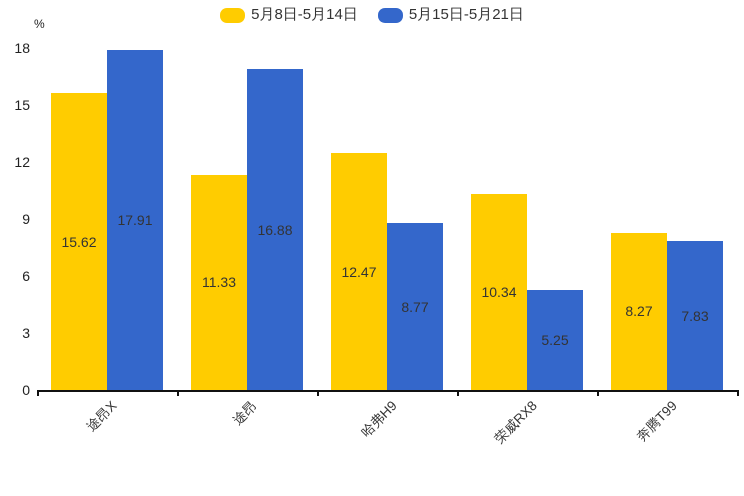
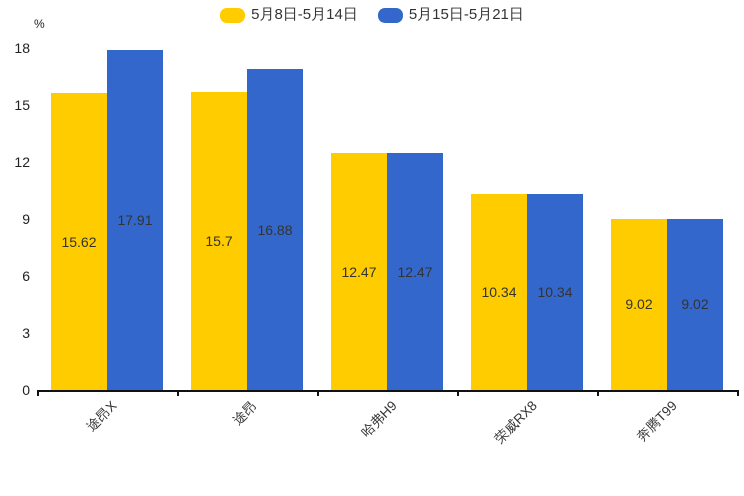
5月8日-5月14日/途昂: 11.33 -> 15.7
5月15日-5月21日/哈弗H9: 8.77 -> 12.47
5月15日-5月21日/荣威RX8: 5.25 -> 10.34
5月8日-5月14日/奔腾T99: 8.27 -> 9.02
5月15日-5月21日/奔腾T99: 7.83 -> 9.02
